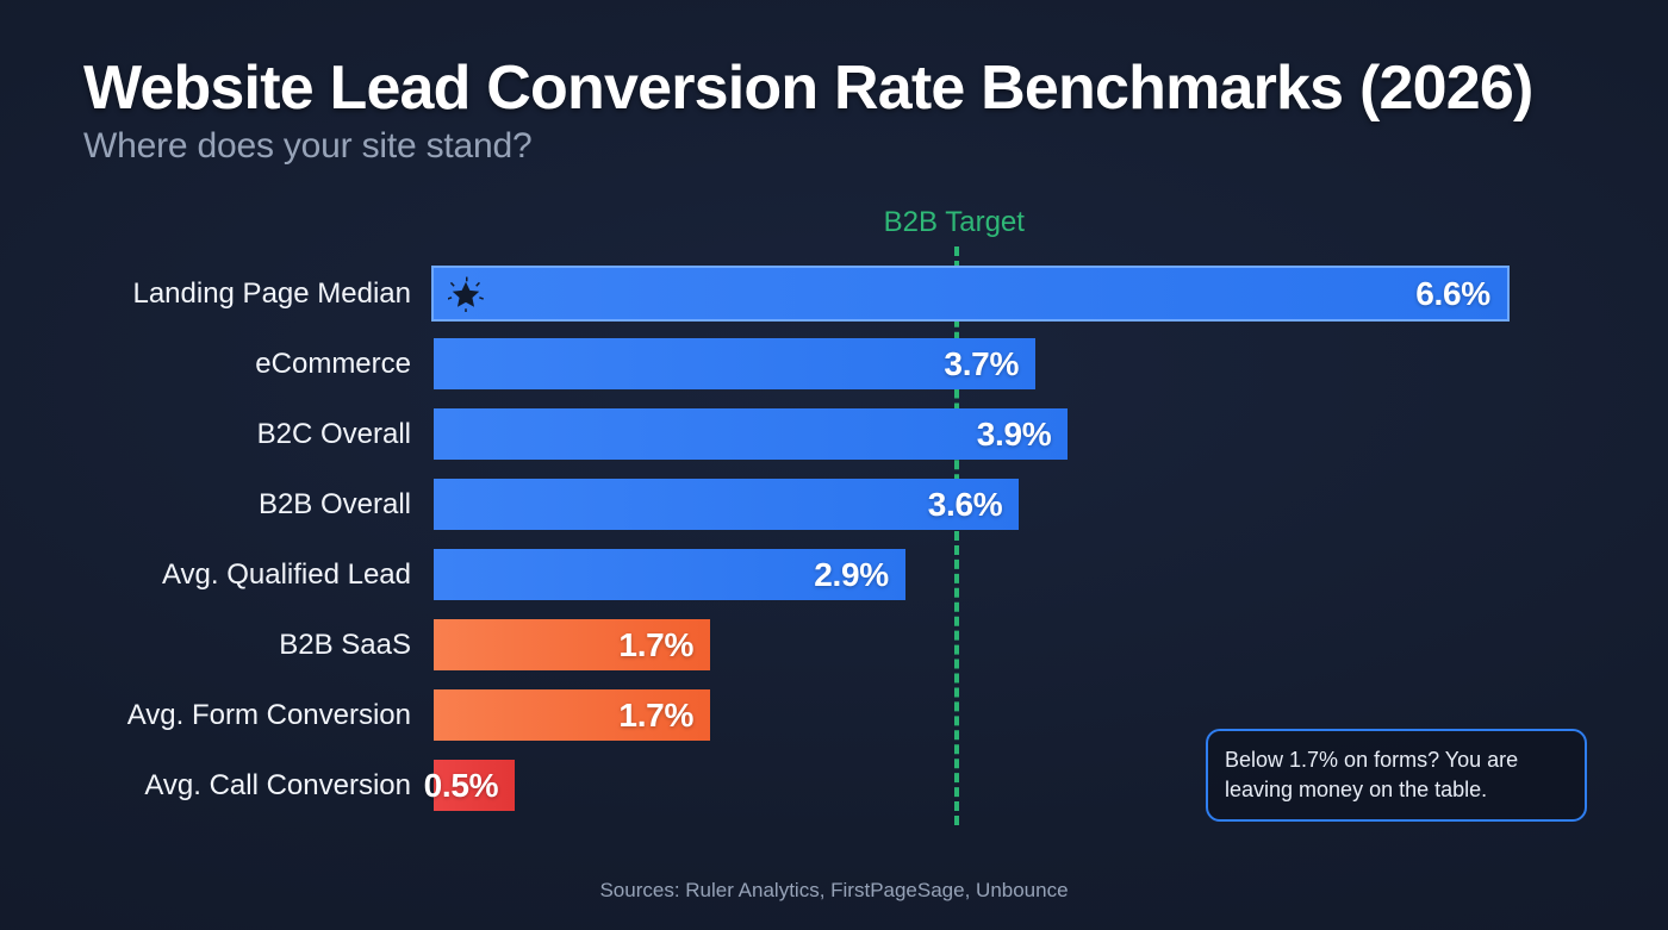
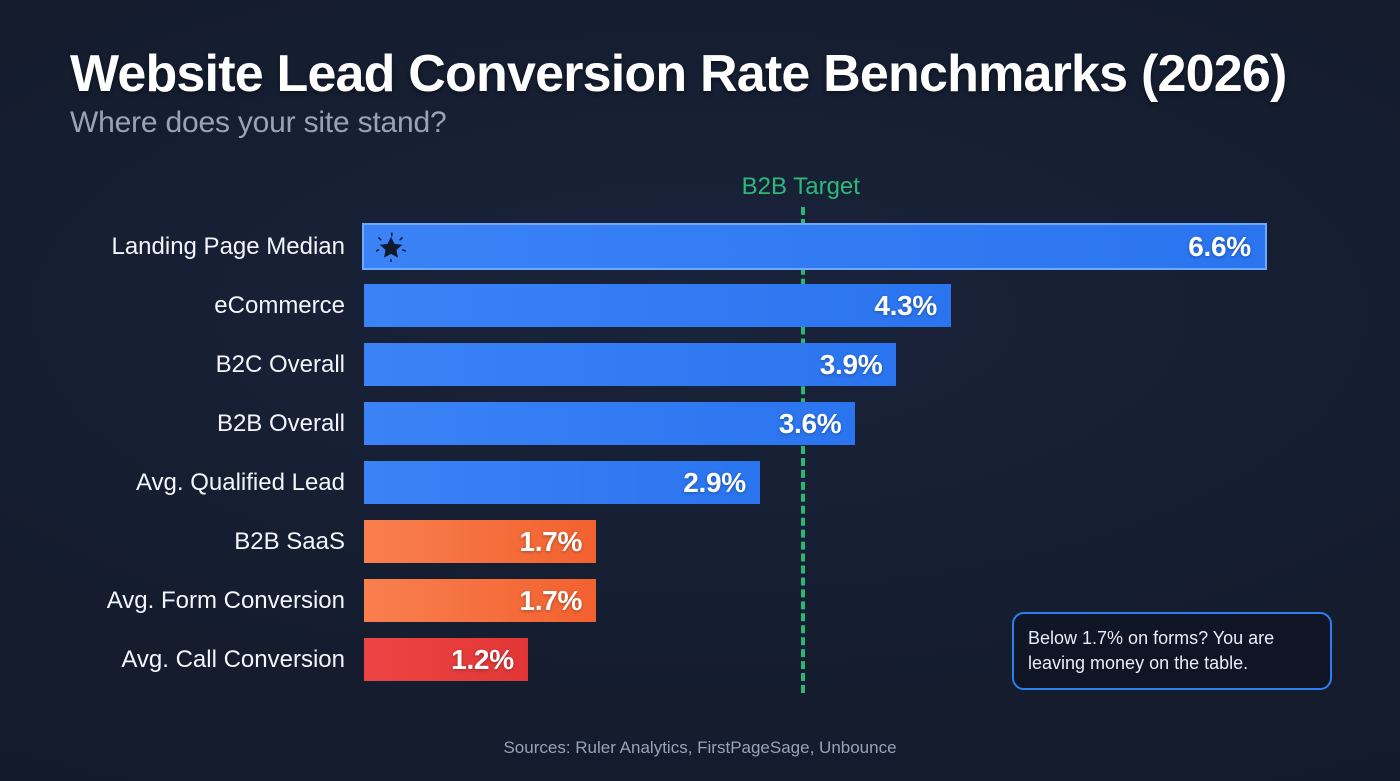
eCommerce: 3.7% -> 4.3%
Avg. Call Conversion: 0.5% -> 1.2%
